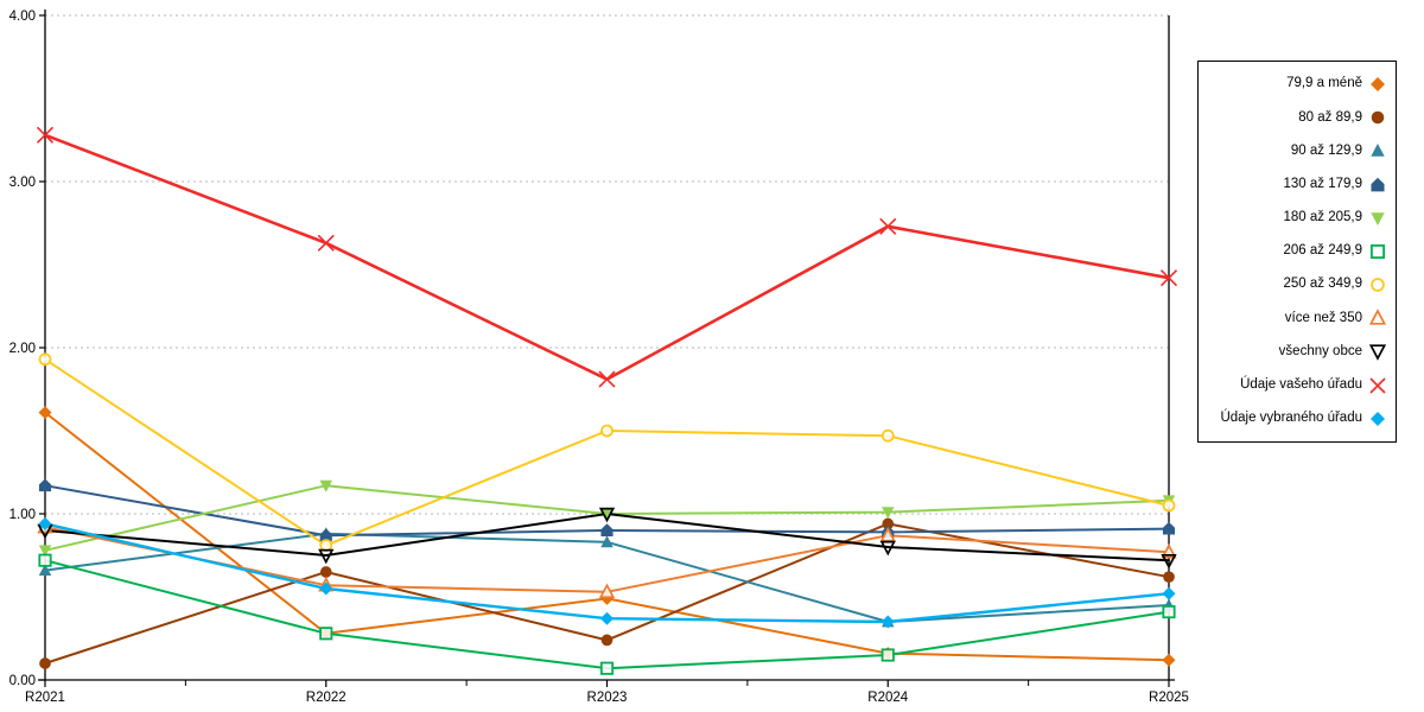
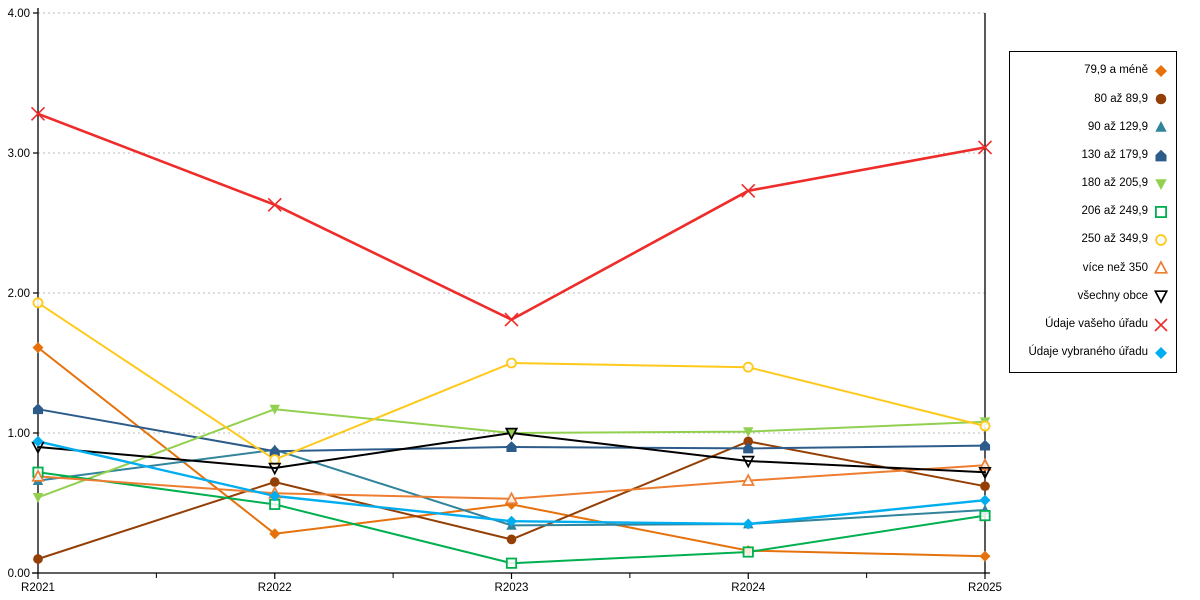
180 až 205,9/R2021: 0.78 -> 0.54
více než 350/R2021: 0.92 -> 0.69
206 až 249,9/R2022: 0.28 -> 0.49
90 až 129,9/R2023: 0.83 -> 0.34
více než 350/R2024: 0.87 -> 0.66
Údaje vašeho úřadu/R2025: 2.42 -> 3.04
